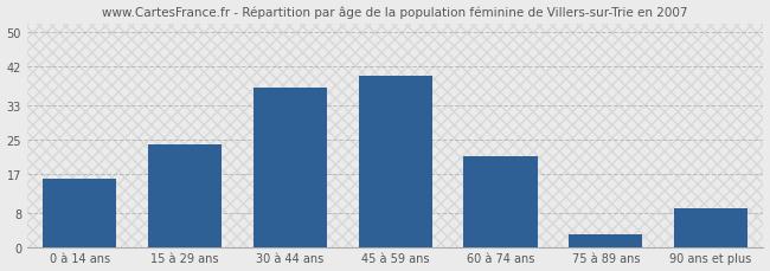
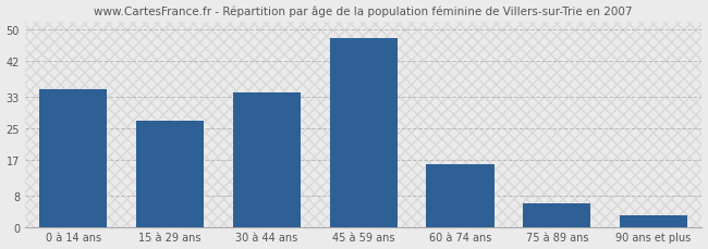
0 à 14 ans: 16 -> 35
15 à 29 ans: 24 -> 27
30 à 44 ans: 37 -> 34
45 à 59 ans: 40 -> 48
60 à 74 ans: 21 -> 16
75 à 89 ans: 3 -> 6
90 ans et plus: 9 -> 3
